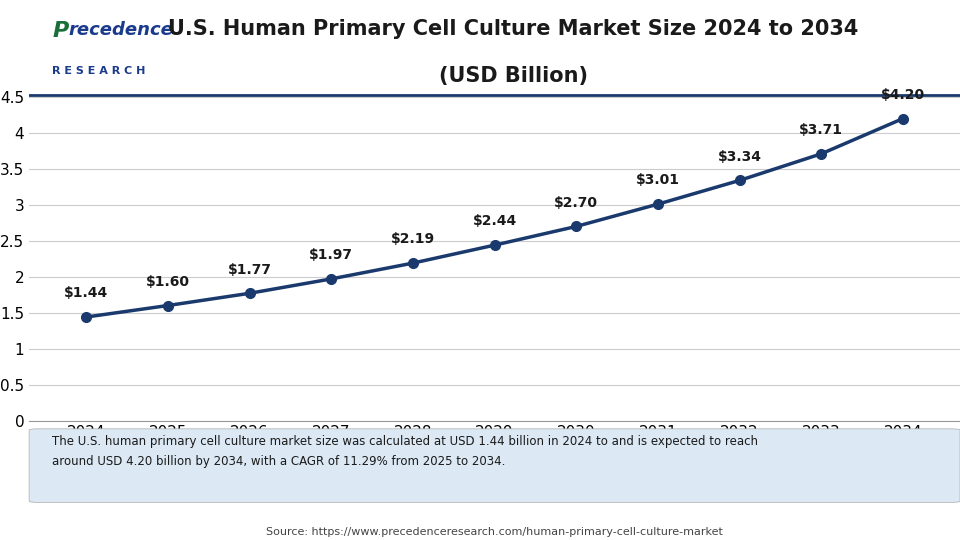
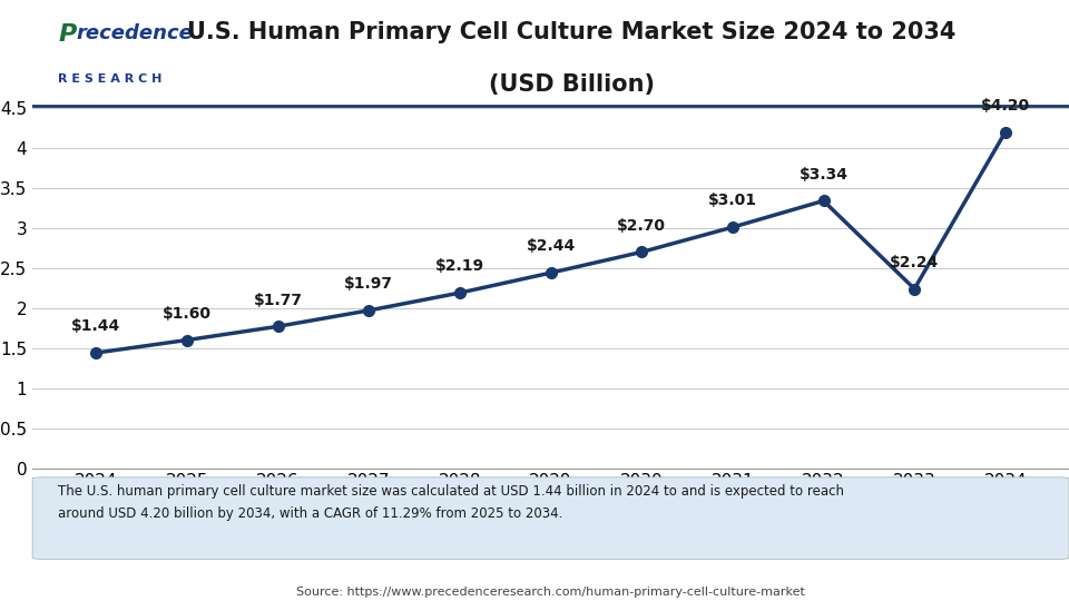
2033: $3.71 -> $2.24
